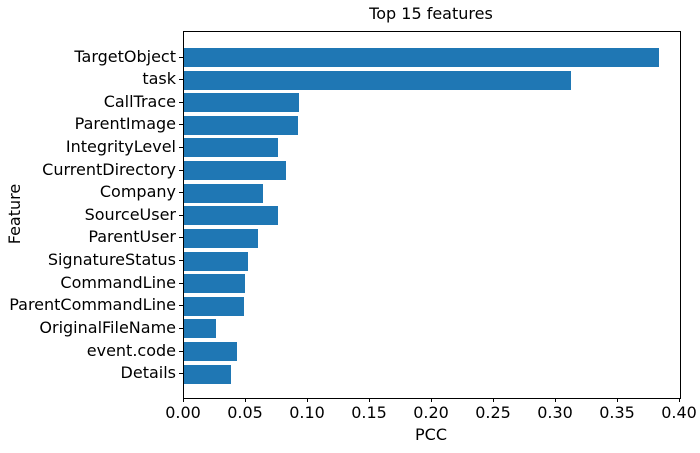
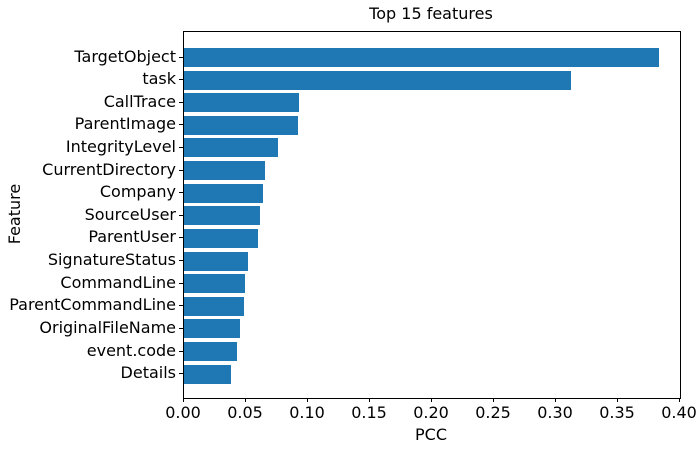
CurrentDirectory: 0.082 -> 0.065
SourceUser: 0.076 -> 0.061
OriginalFileName: 0.026 -> 0.045
